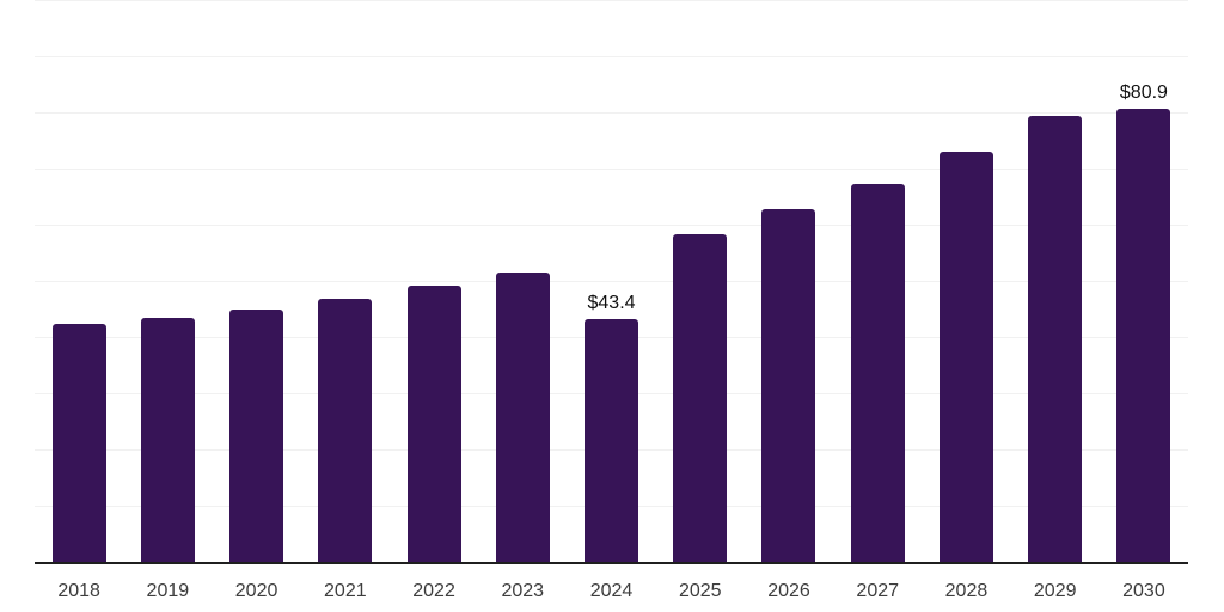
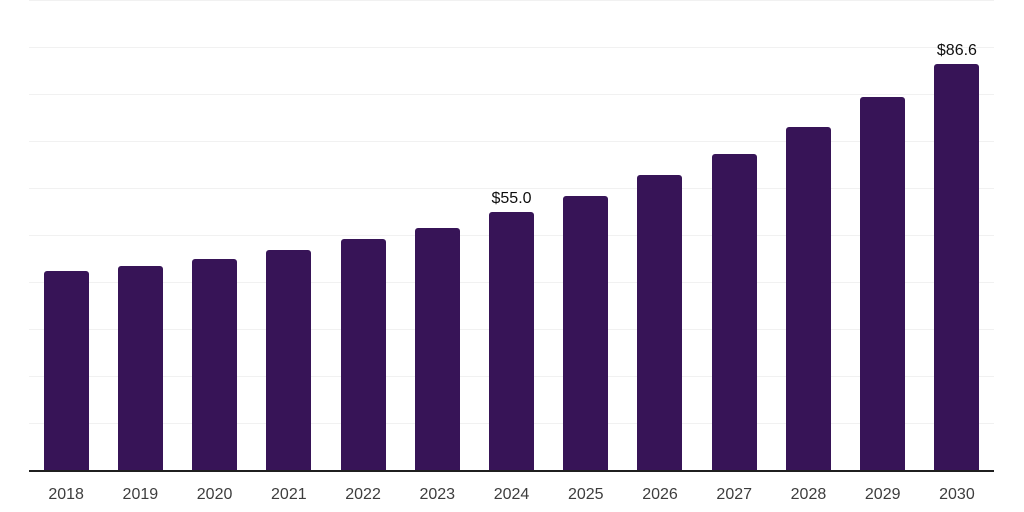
2024: $43.4 -> $55.0
2030: $80.9 -> $86.6
